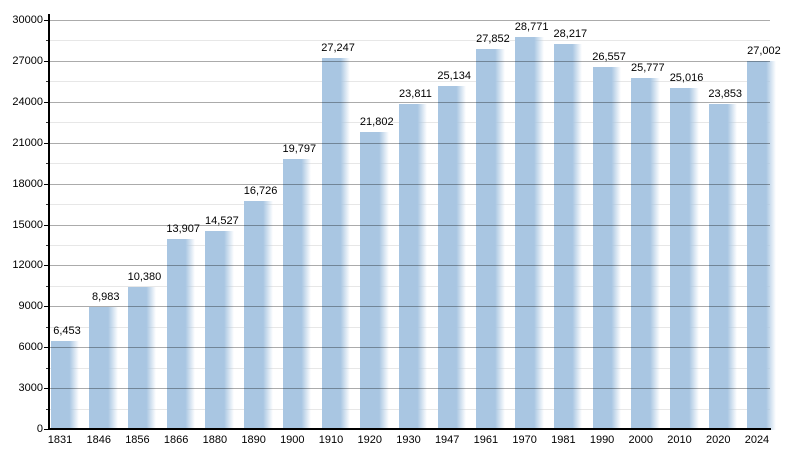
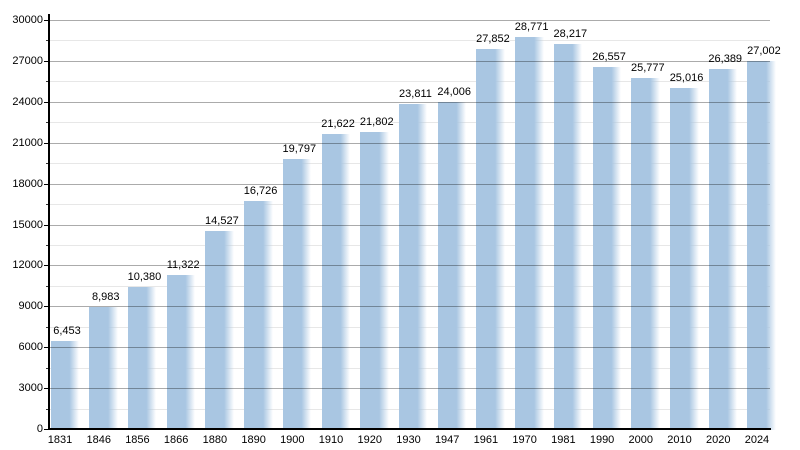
1866: 13,907 -> 11,322
1910: 27,247 -> 21,622
1947: 25,134 -> 24,006
2020: 23,853 -> 26,389
